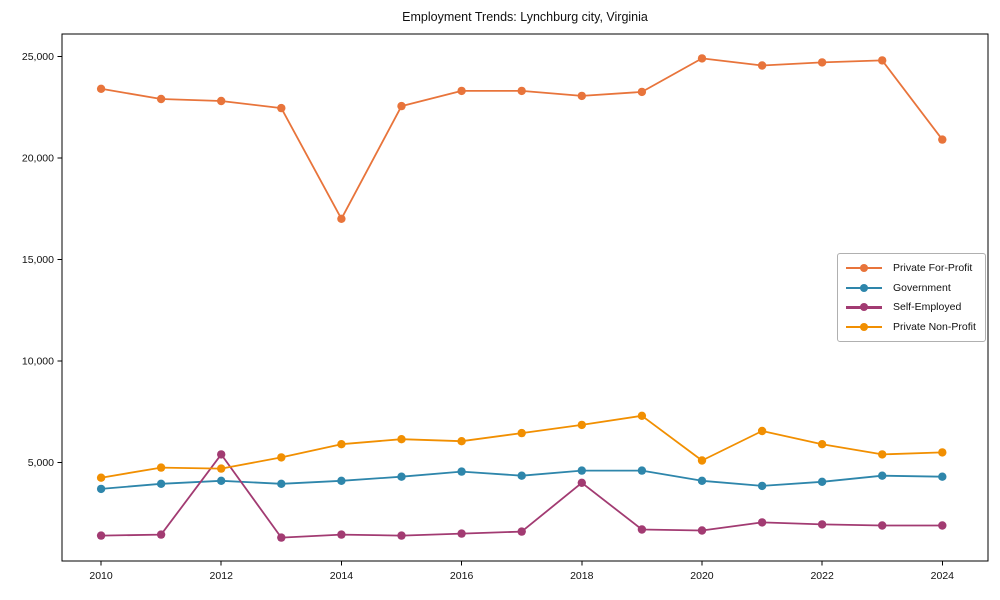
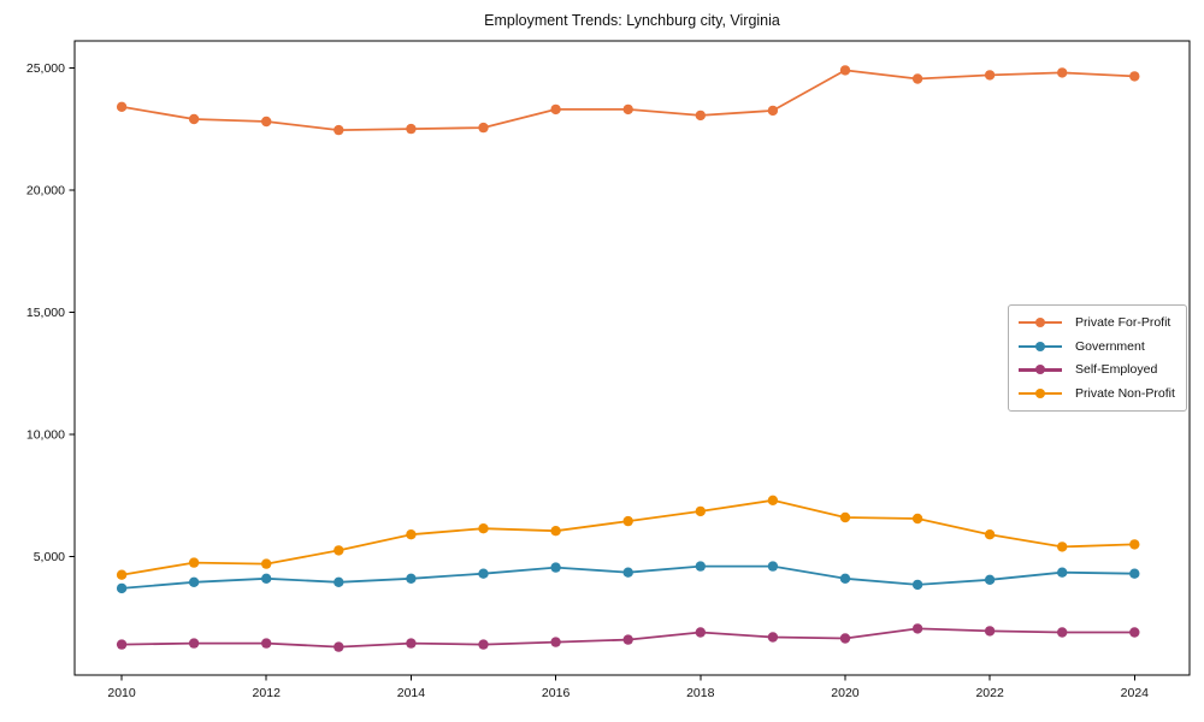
Self-Employed/2012: 5400 -> 1400
Private For-Profit/2014: 17000 -> 22500
Self-Employed/2018: 4000 -> 1900
Private Non-Profit/2020: 5100 -> 6600
Private For-Profit/2024: 20900 -> 24600
